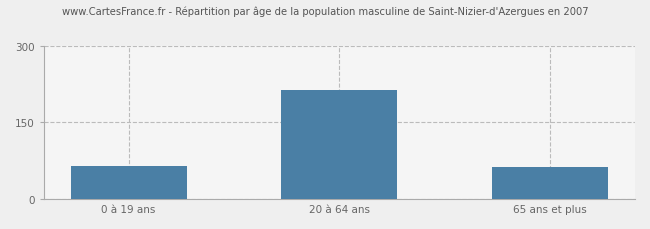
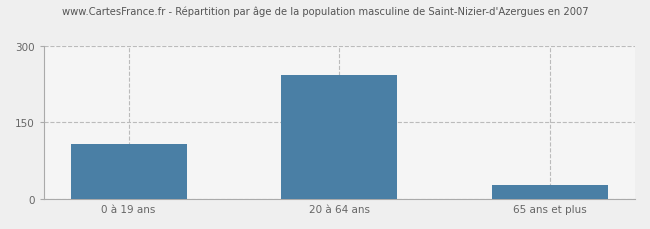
0 à 19 ans: 64 -> 107
20 à 64 ans: 214 -> 243
65 ans et plus: 62 -> 27
